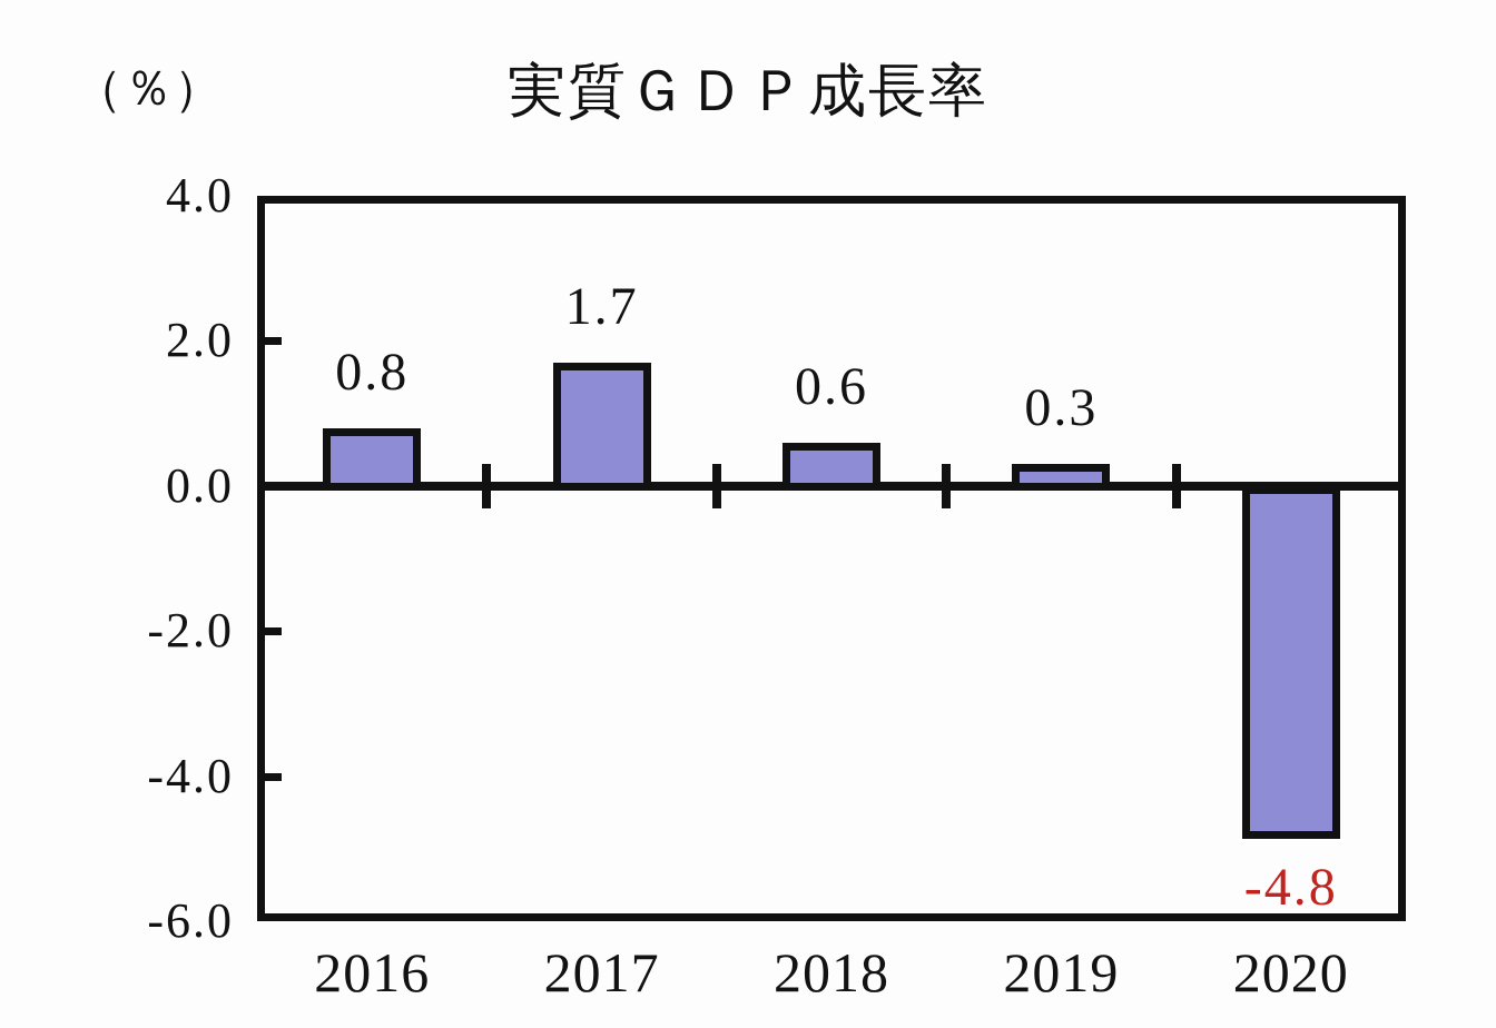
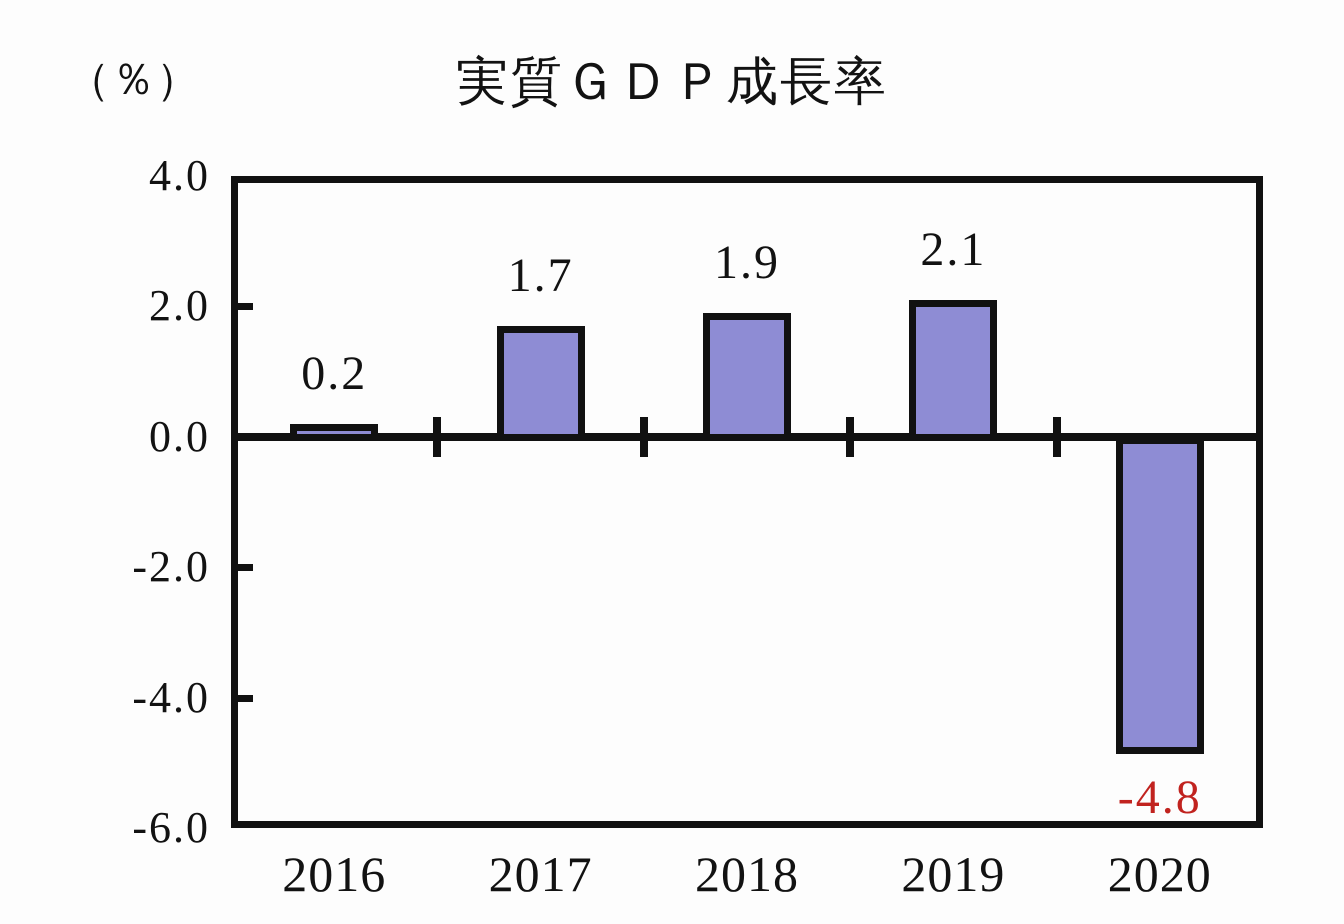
2016: 0.8 -> 0.2
2018: 0.6 -> 1.9
2019: 0.3 -> 2.1
